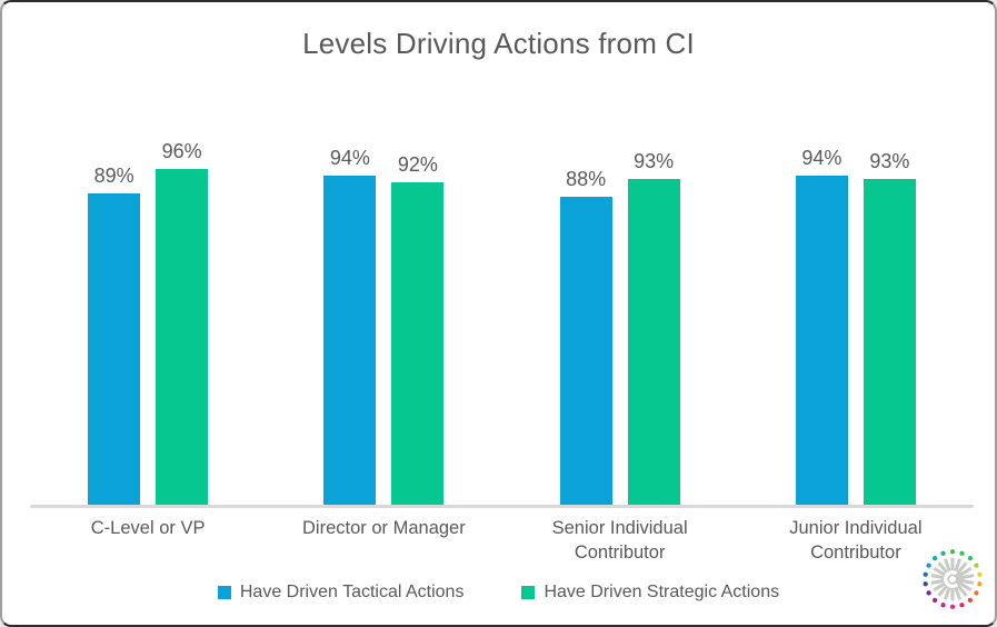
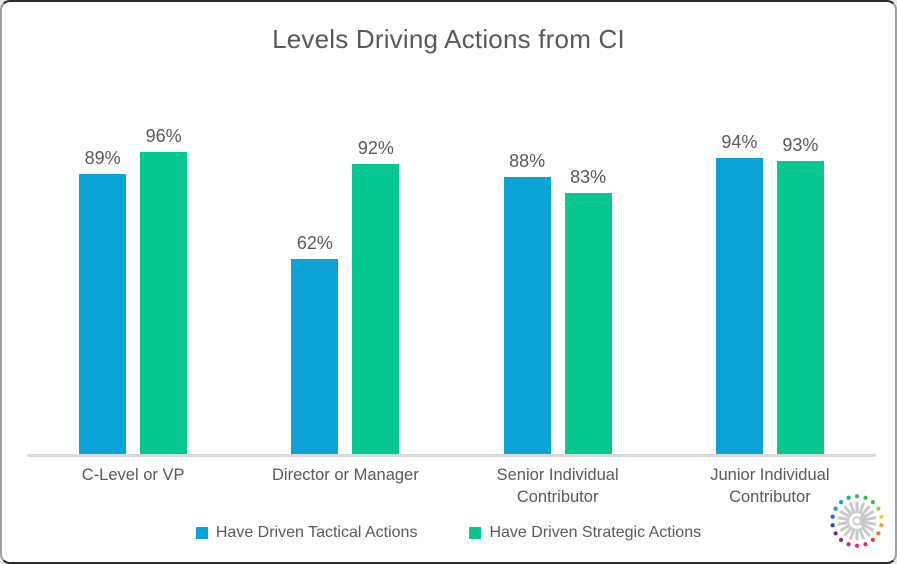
Have Driven Tactical Actions/Director or Manager: 94% -> 62%
Have Driven Strategic Actions/Senior Individual Contributor: 93% -> 83%
